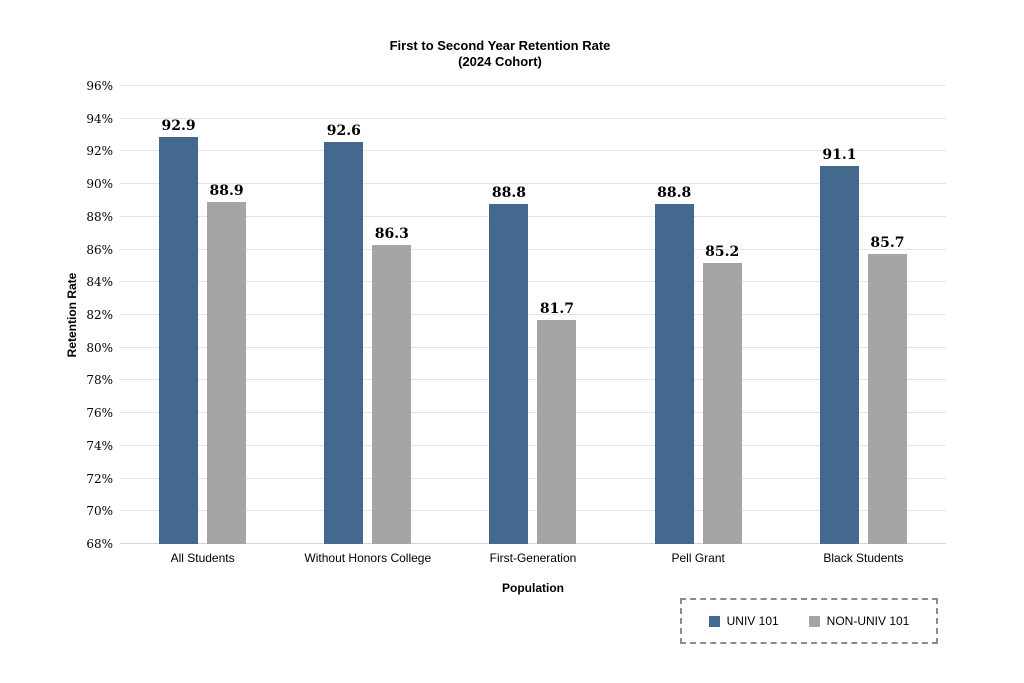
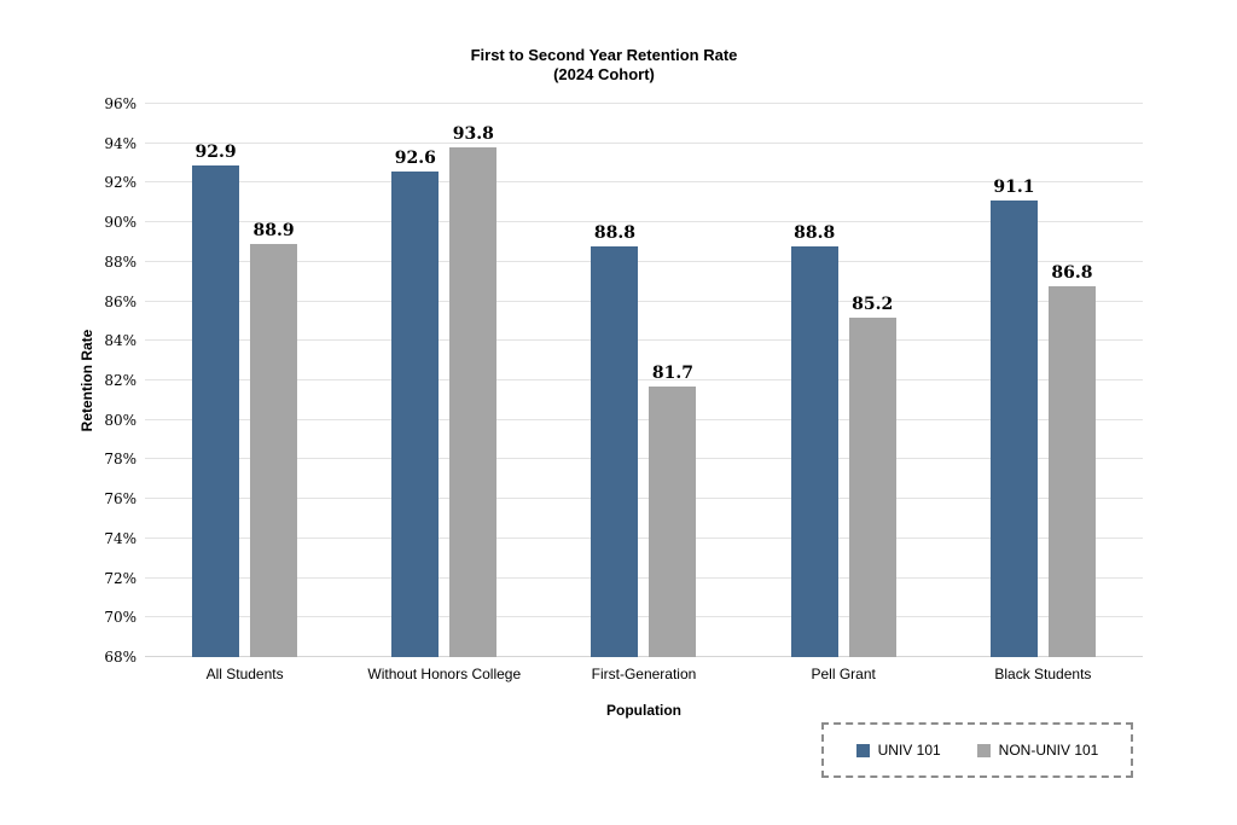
NON-UNIV 101/Without Honors College: 86.3 -> 93.8
NON-UNIV 101/Black Students: 85.7 -> 86.8
